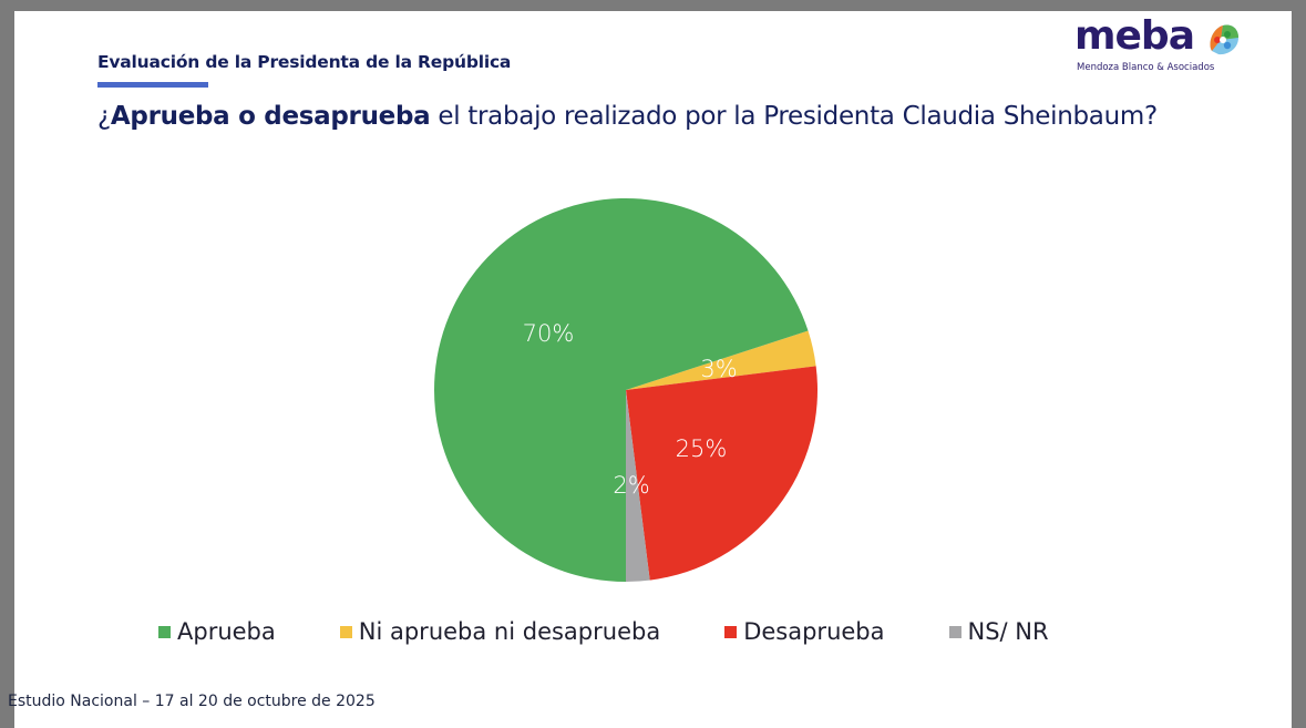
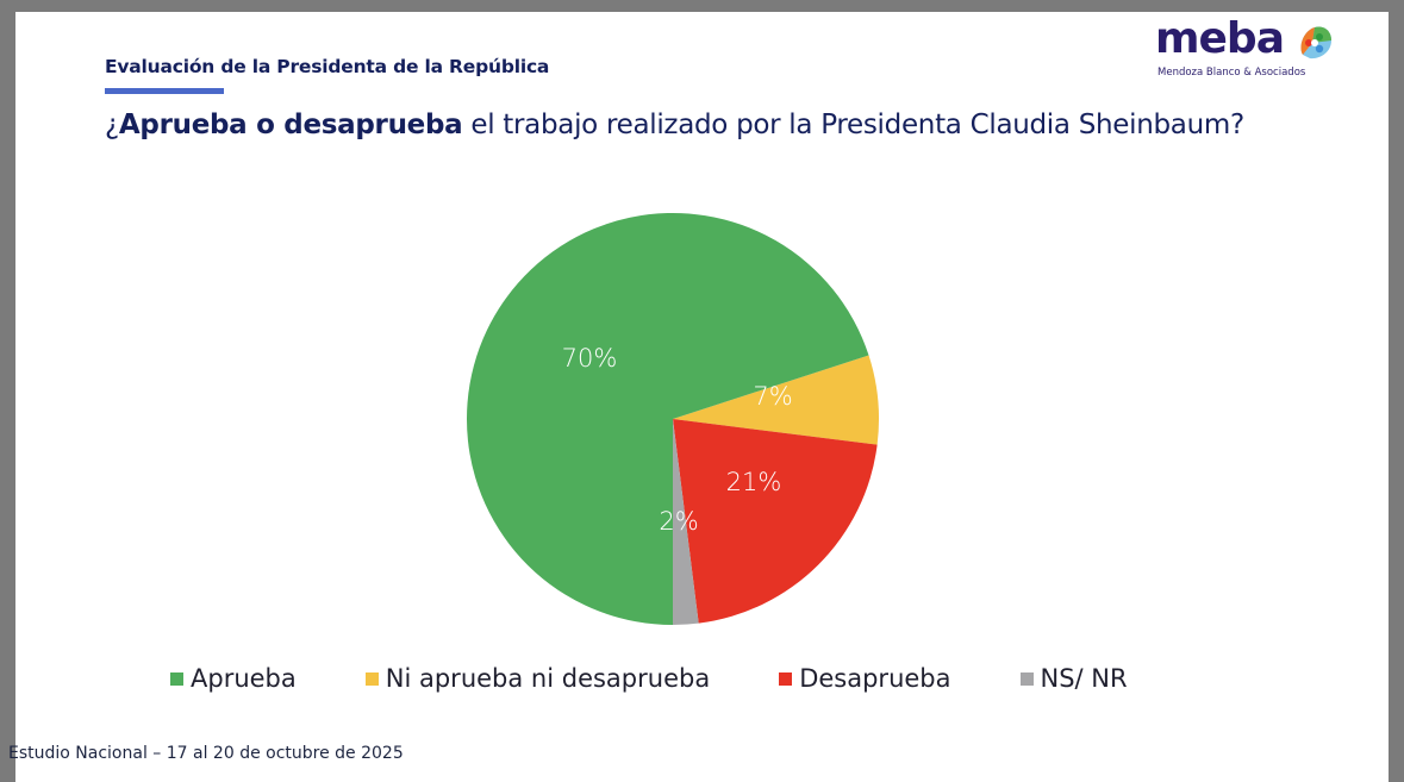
Ni aprueba ni desaprueba: 3% -> 7%
Desaprueba: 25% -> 21%
